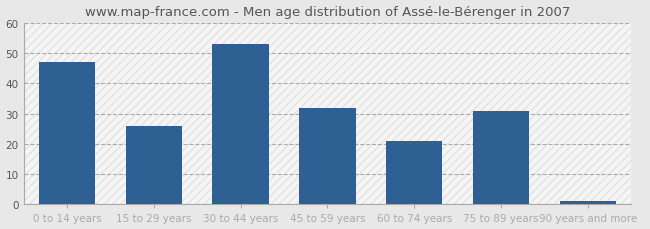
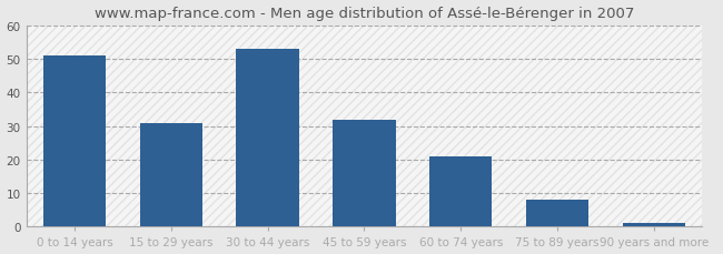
0 to 14 years: 47 -> 51
15 to 29 years: 26 -> 31
75 to 89 years: 31 -> 8
